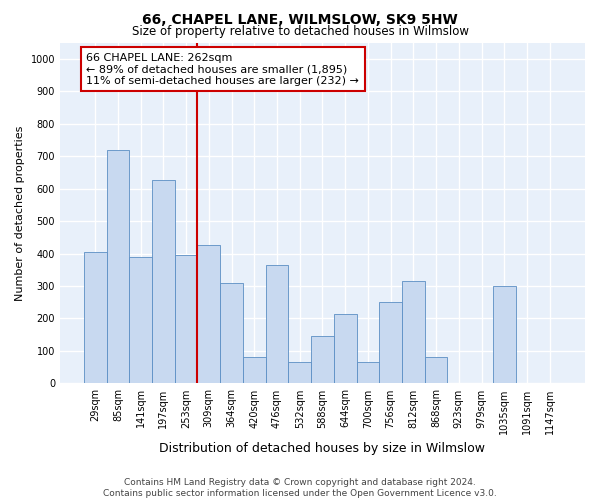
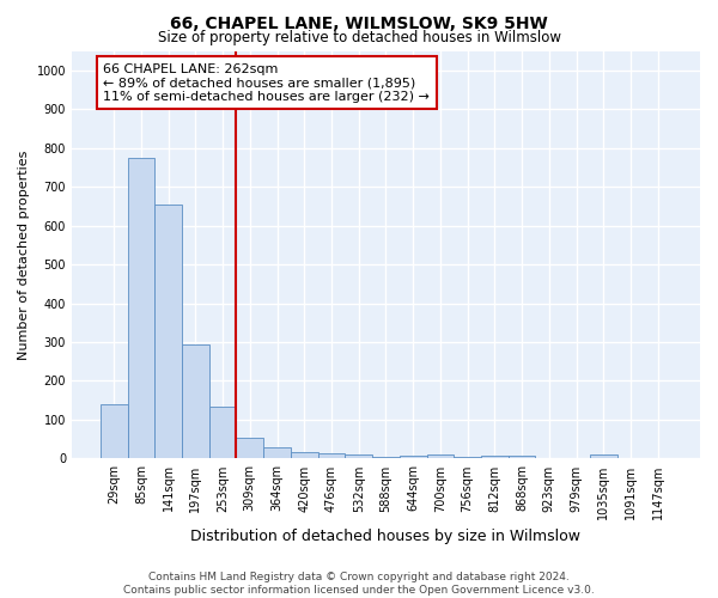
29sqm: 405 -> 140
85sqm: 720 -> 775
141sqm: 390 -> 655
197sqm: 625 -> 295
253sqm: 395 -> 135
309sqm: 425 -> 55
364sqm: 310 -> 30
420sqm: 80 -> 18
476sqm: 365 -> 15
532sqm: 65 -> 10
588sqm: 145 -> 5
644sqm: 215 -> 8
700sqm: 65 -> 10
756sqm: 250 -> 5
812sqm: 315 -> 7
868sqm: 80 -> 8
1035sqm: 300 -> 10
